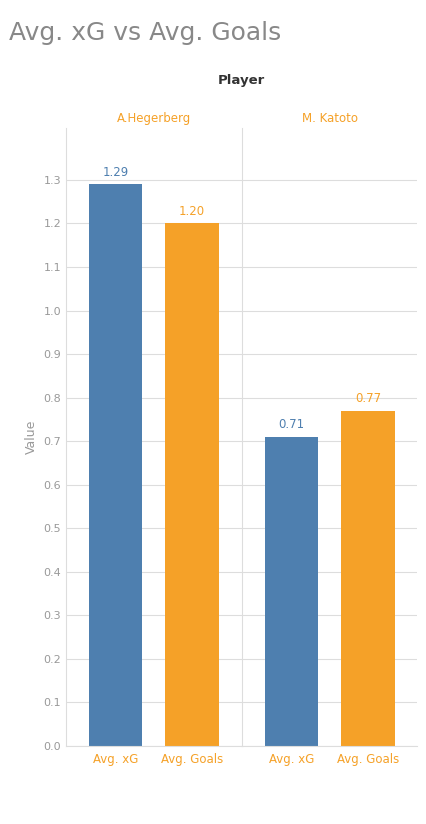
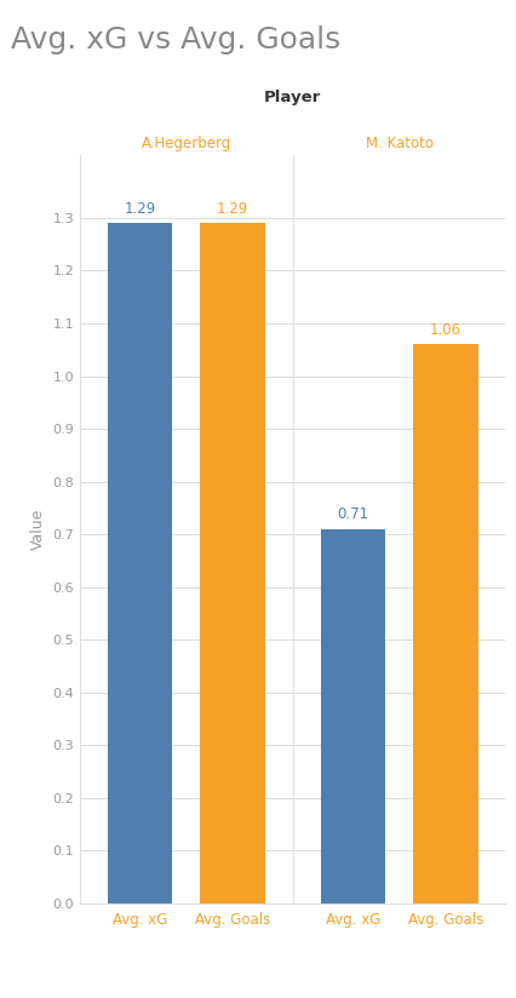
A.Hegerberg/Avg. Goals: 1.20 -> 1.29
M. Katoto/Avg. Goals: 0.77 -> 1.06
